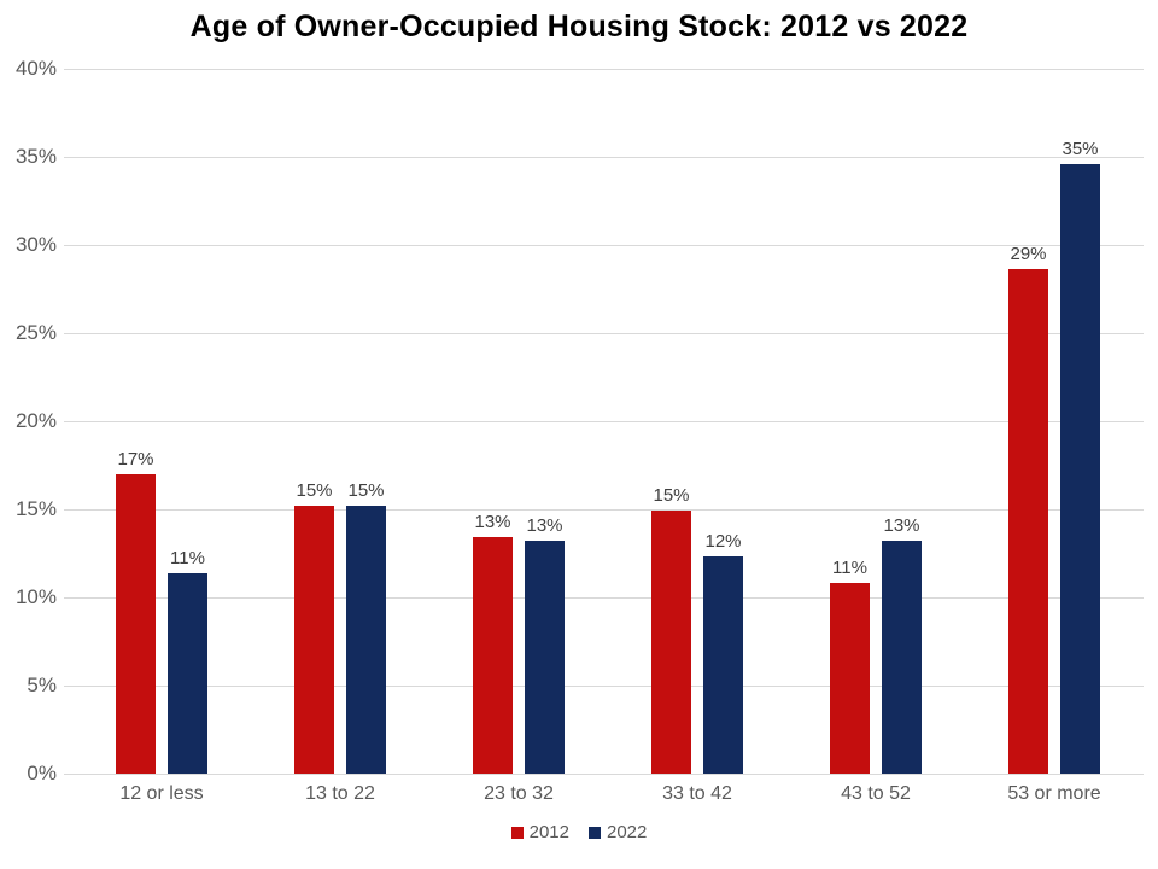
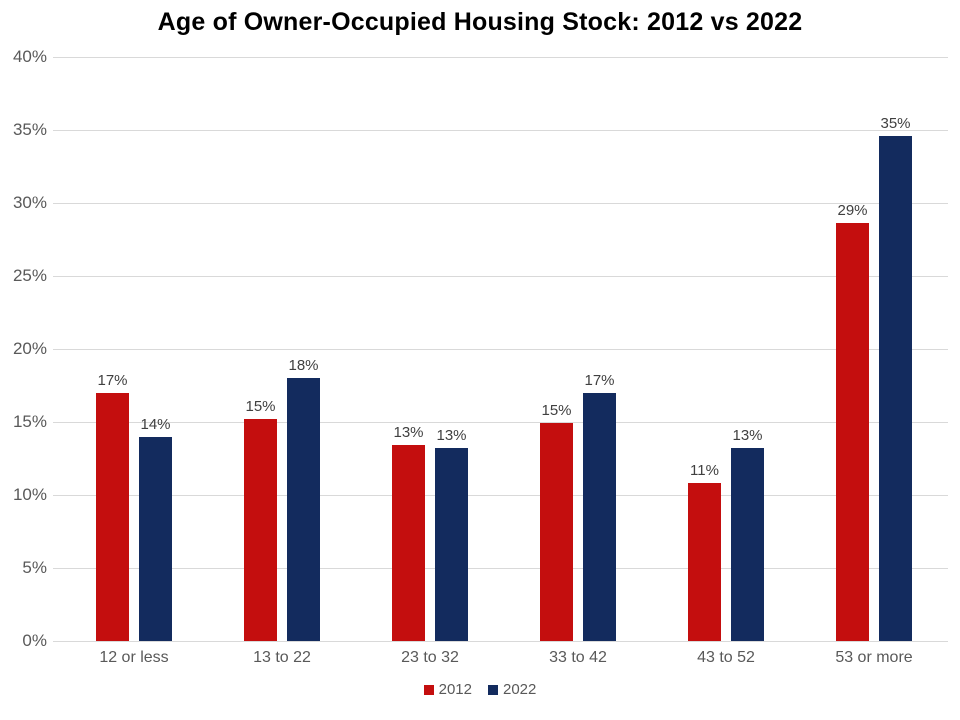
2022/12 or less: 11% -> 14%
2022/13 to 22: 15% -> 18%
2022/33 to 42: 12% -> 17%
